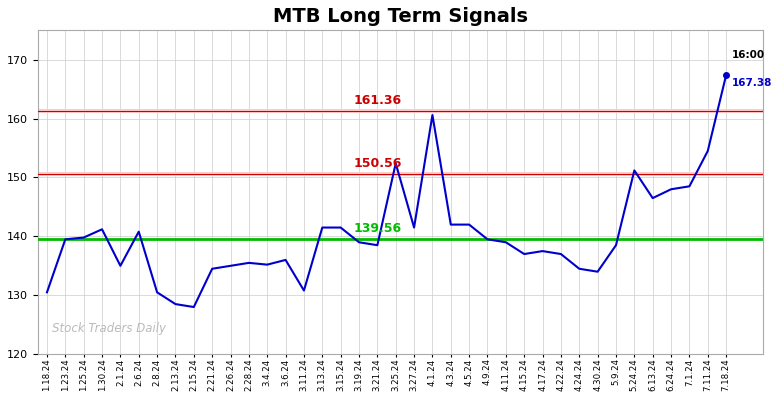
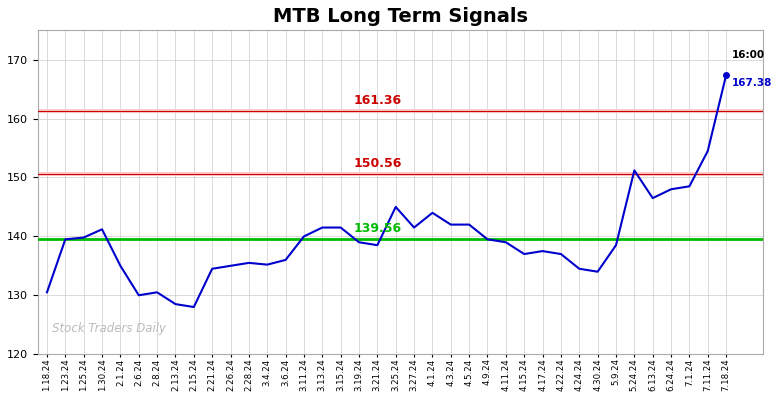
2.6.24: 140.8 -> 130.0
3.11.24: 130.8 -> 140.0
3.25.24: 152.4 -> 145.0
4.1.24: 160.6 -> 144.0
